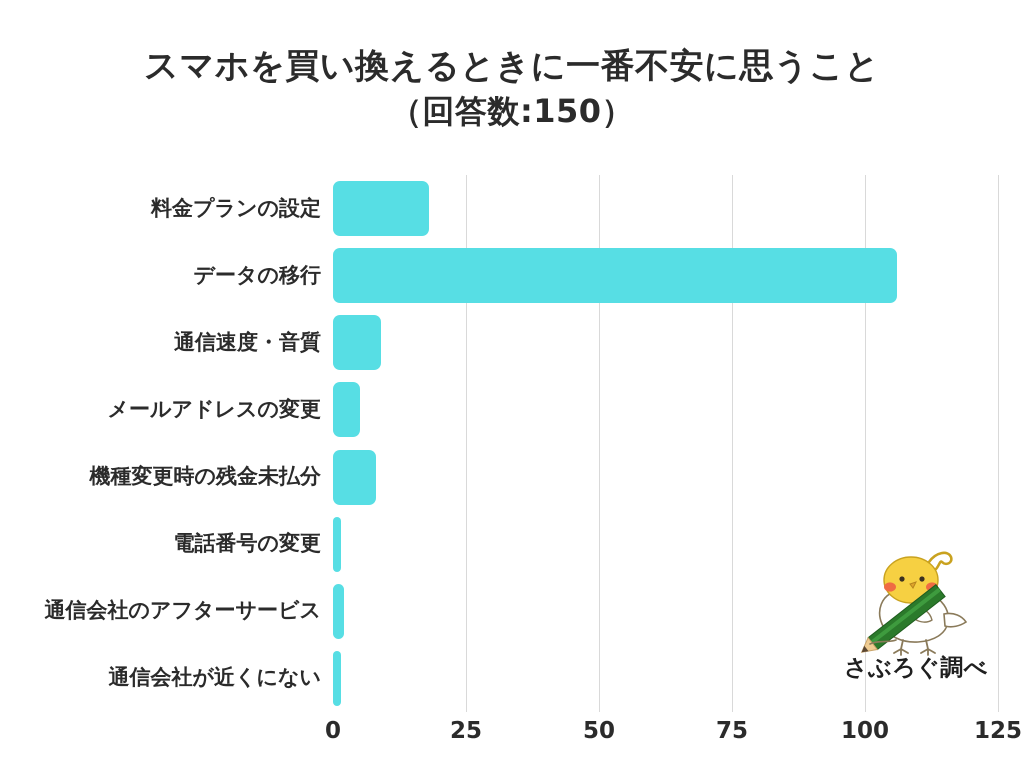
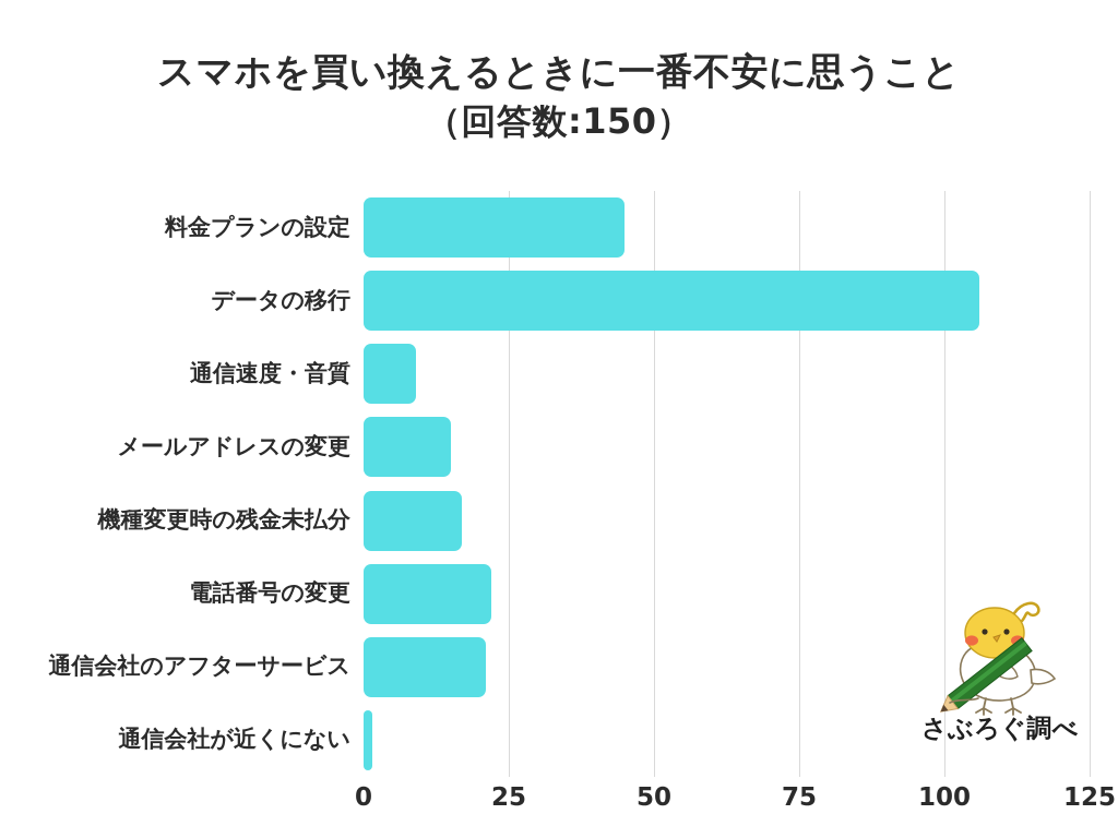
料金プランの設定: 18 -> 45
メールアドレスの変更: 5 -> 15
機種変更時の残金未払分: 8 -> 17
電話番号の変更: 1 -> 22
通信会社のアフターサービス: 2 -> 21
